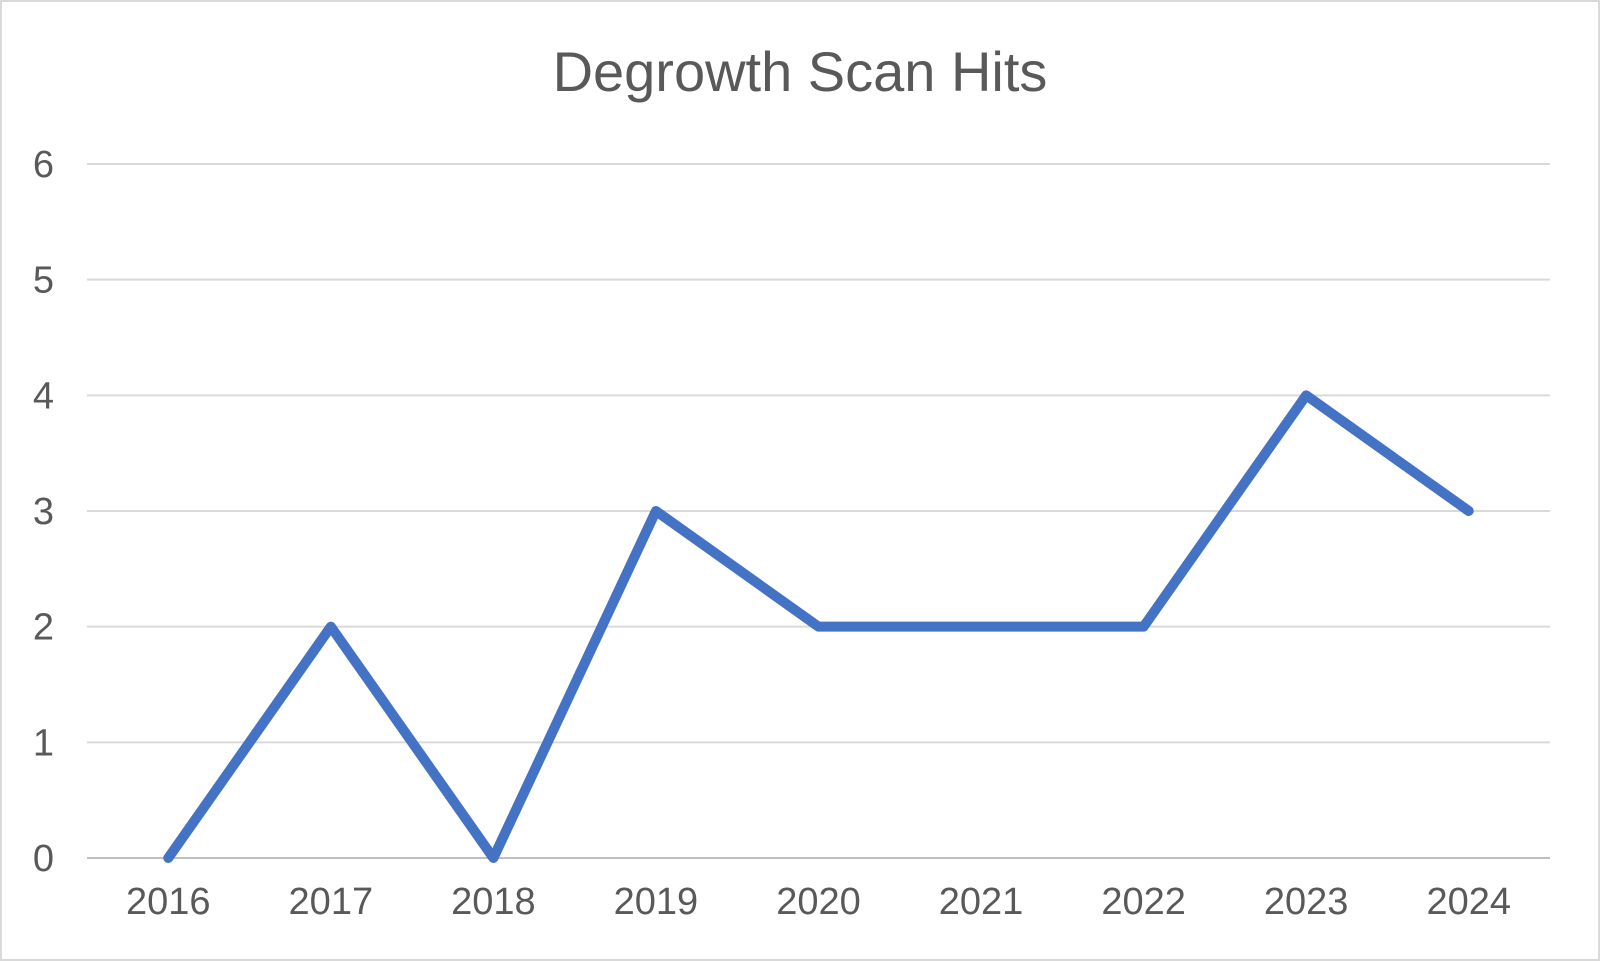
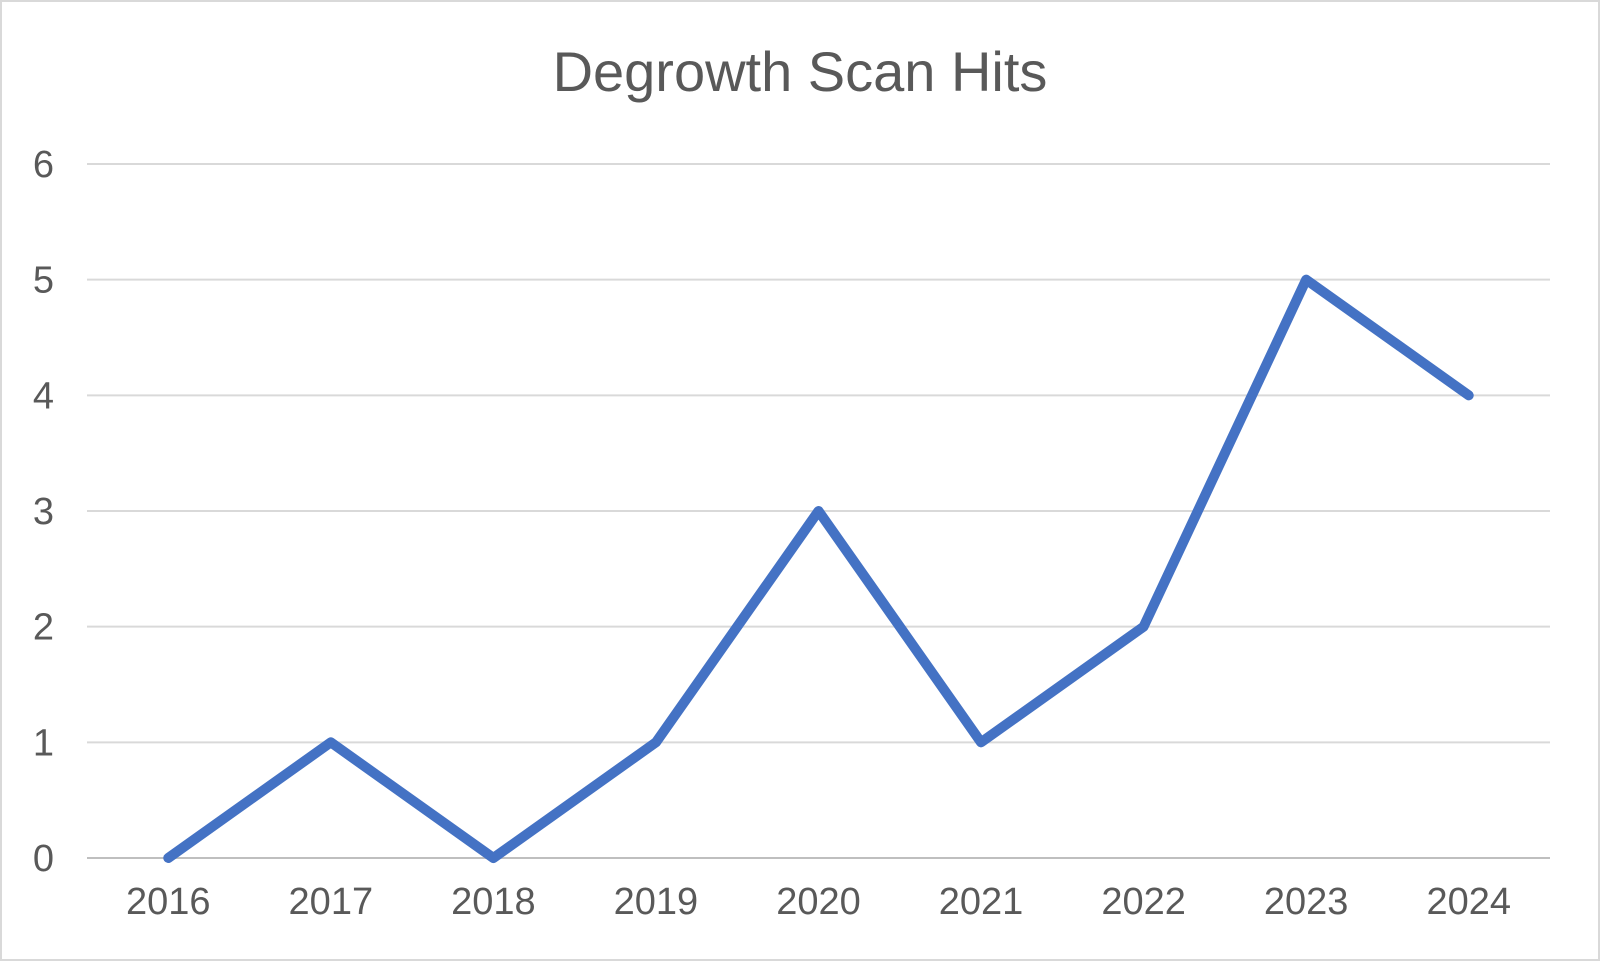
2017: 2 -> 1
2019: 3 -> 1
2020: 2 -> 3
2021: 2 -> 1
2023: 4 -> 5
2024: 3 -> 4
